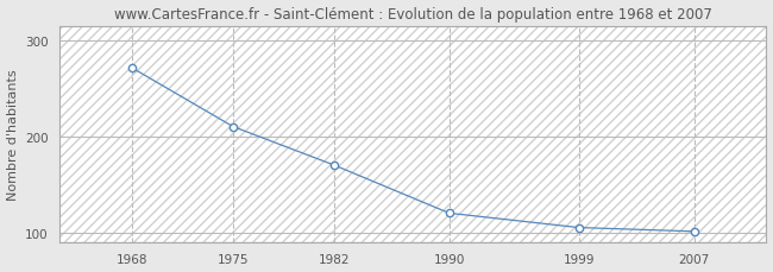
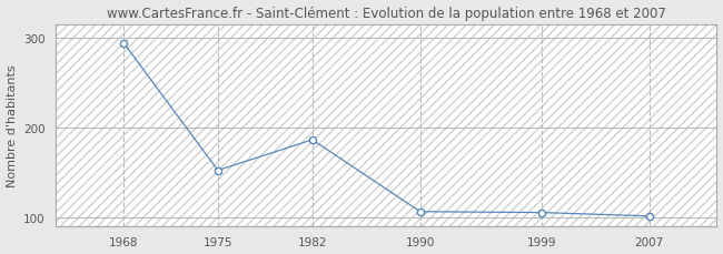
1968: 271 -> 294
1975: 210 -> 152
1982: 170 -> 186
1990: 120 -> 106
